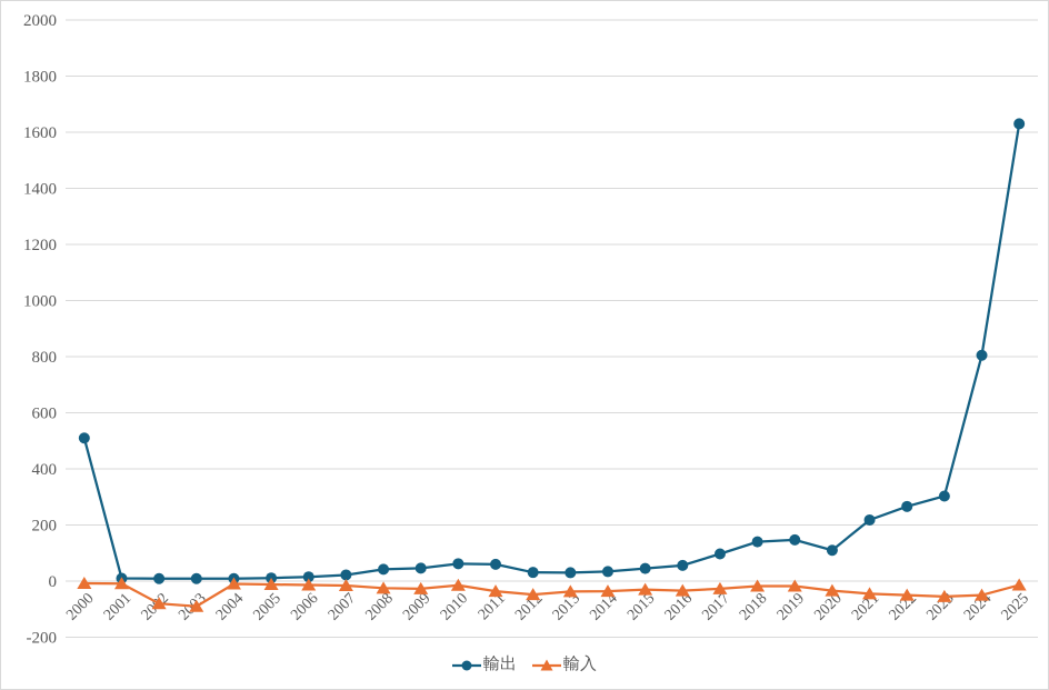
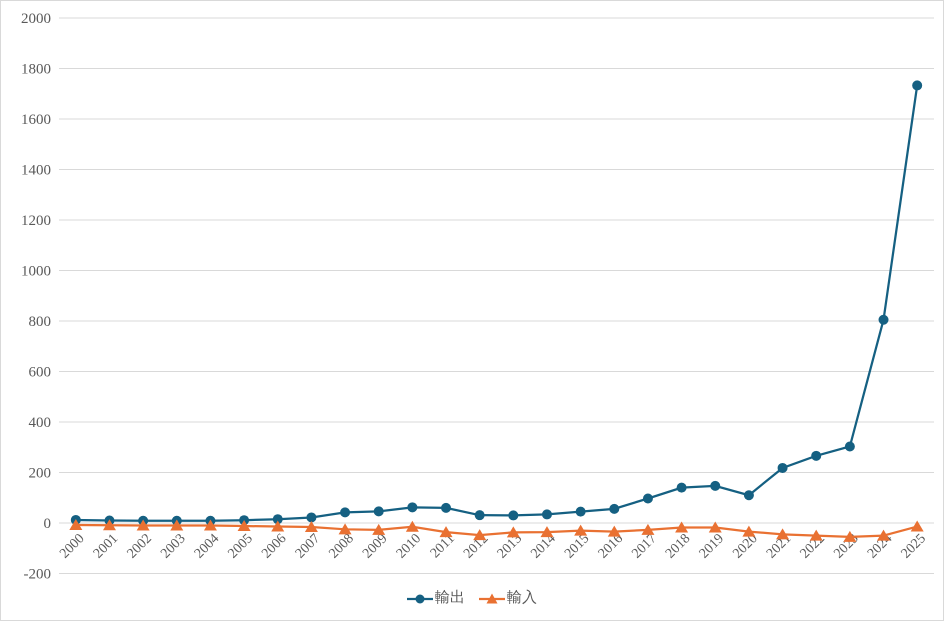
輸出/2000: 510 -> 10
輸入/2002: -80 -> -10
輸入/2003: -90 -> -10
輸出/2025: 1630 -> 1730
